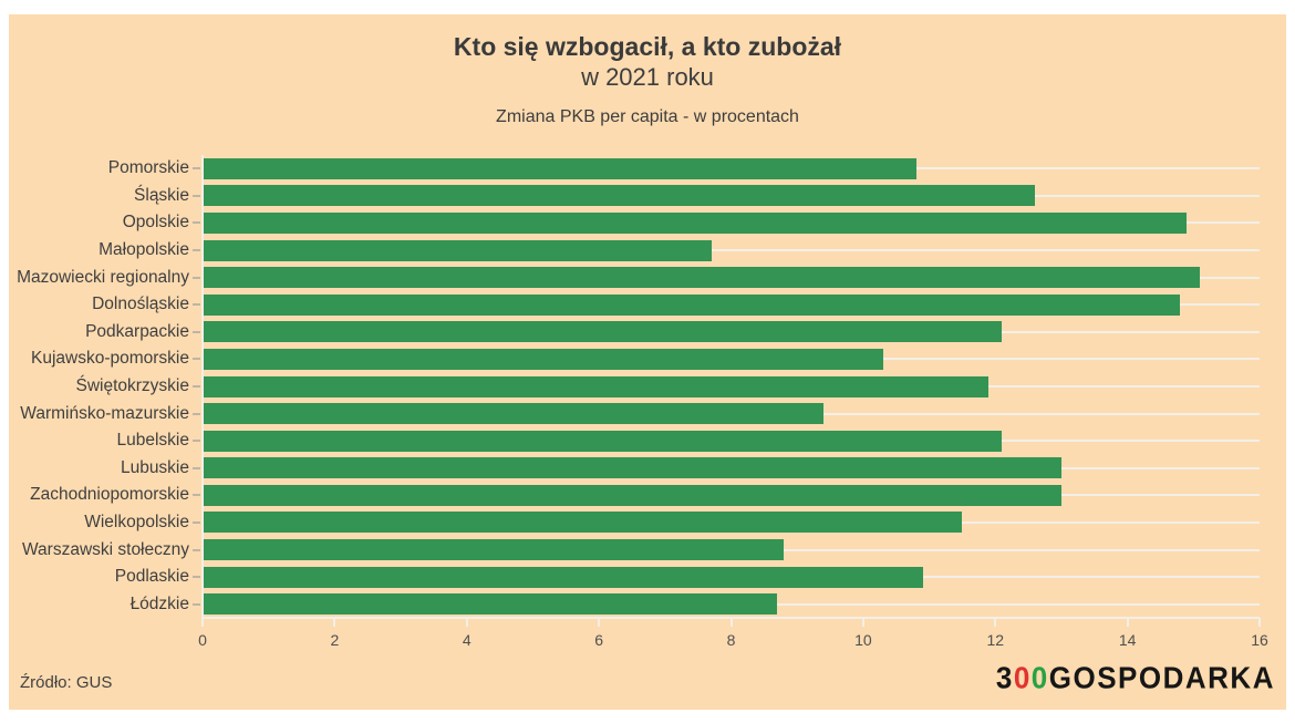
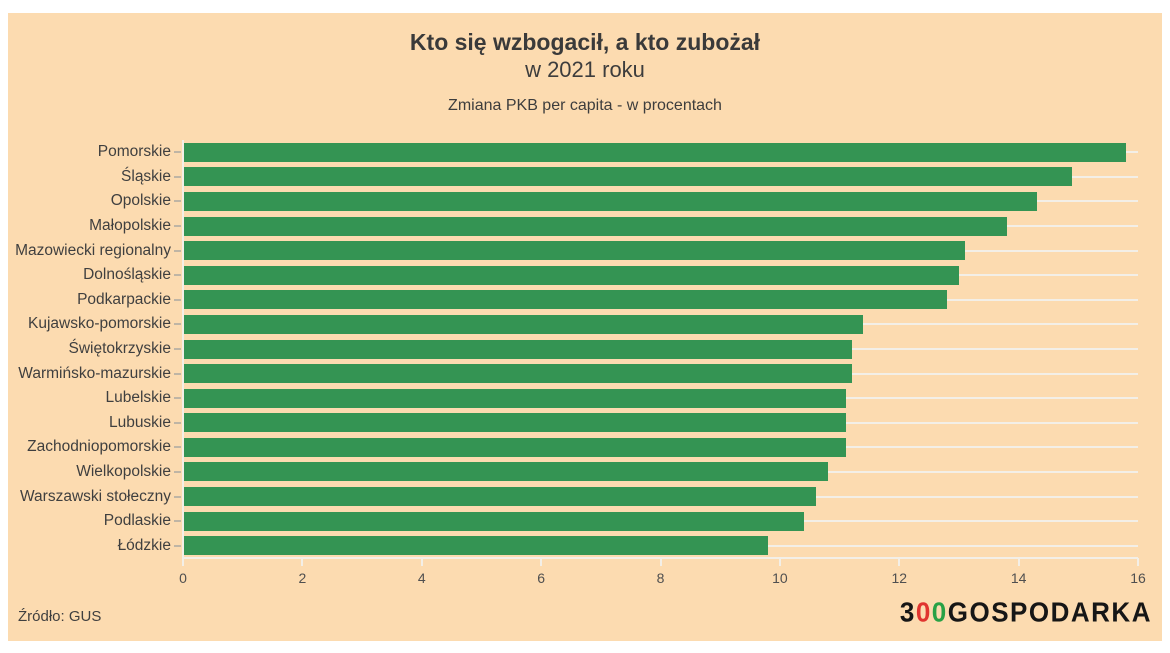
Pomorskie: 10.8 -> 15.8
Śląskie: 12.6 -> 14.9
Opolskie: 14.9 -> 14.3
Małopolskie: 7.7 -> 13.8
Mazowiecki regionalny: 15.1 -> 13.1
Dolnośląskie: 14.8 -> 13.0
Podkarpackie: 12.1 -> 12.8
Kujawsko-pomorskie: 10.3 -> 11.4
Świętokrzyskie: 11.9 -> 11.2
Warmińsko-mazurskie: 9.4 -> 11.2
Lubelskie: 12.1 -> 11.1
Lubuskie: 13.0 -> 11.1
Zachodniopomorskie: 13.0 -> 11.1
Wielkopolskie: 11.5 -> 10.8
Warszawski stołeczny: 8.8 -> 10.6
Podlaskie: 10.9 -> 10.4
Łódzkie: 8.7 -> 9.8
